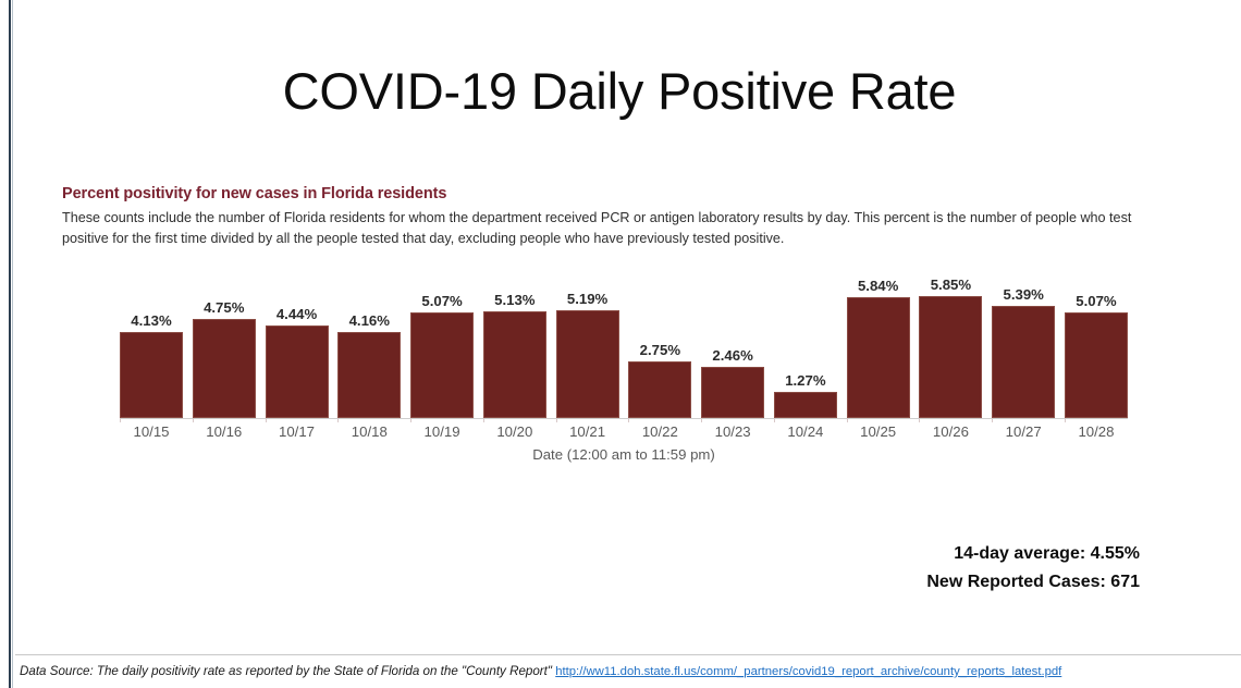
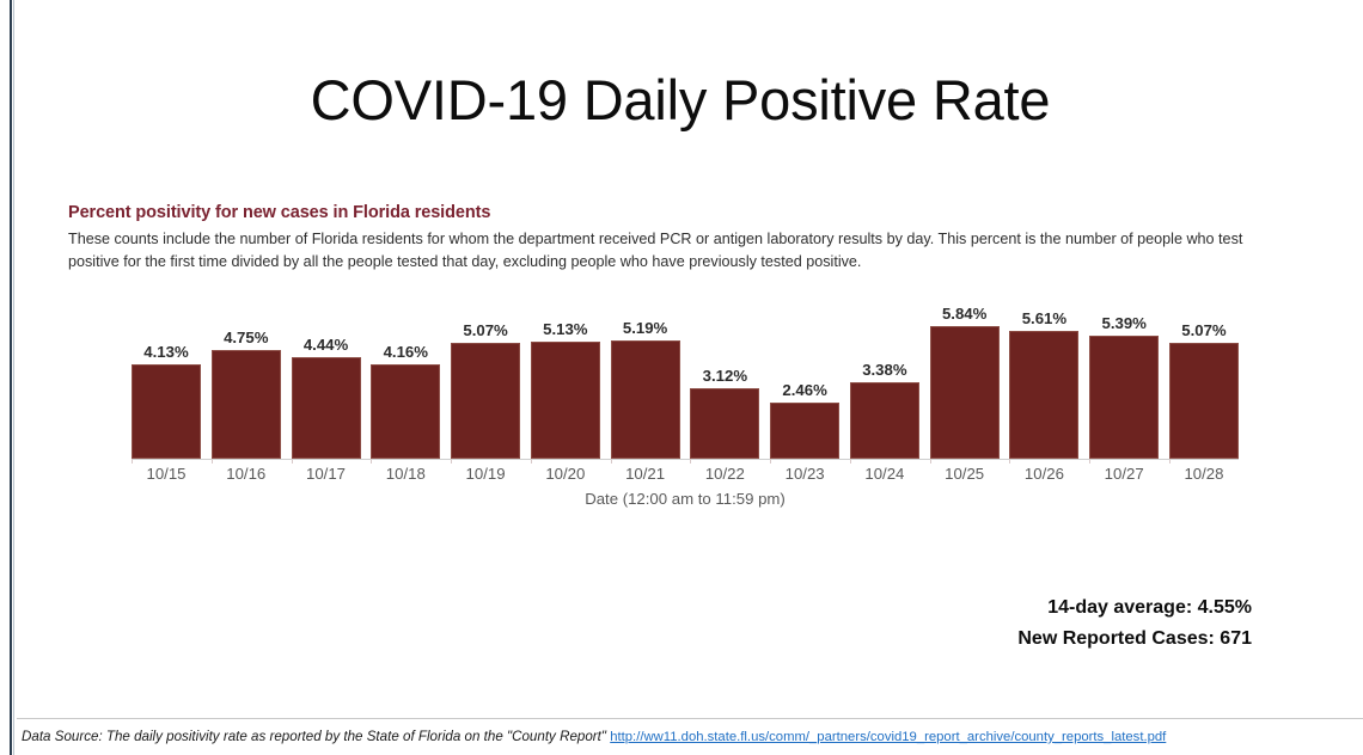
10/22: 2.75% -> 3.12%
10/24: 1.27% -> 3.38%
10/26: 5.85% -> 5.61%
